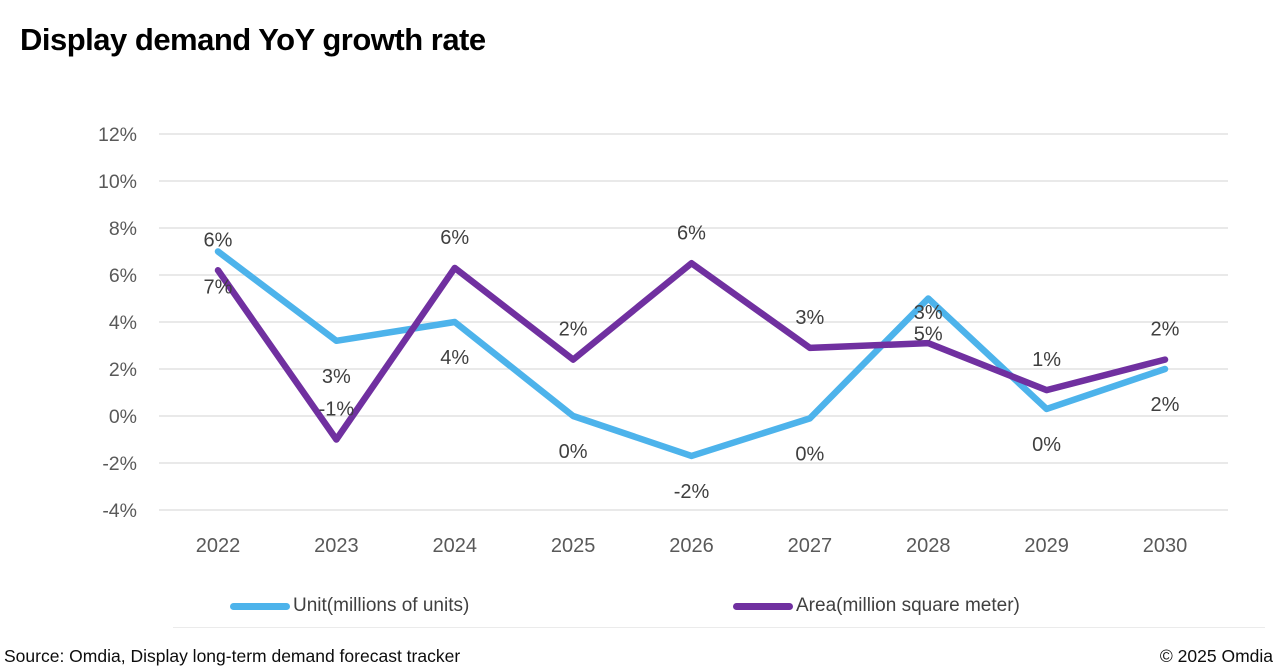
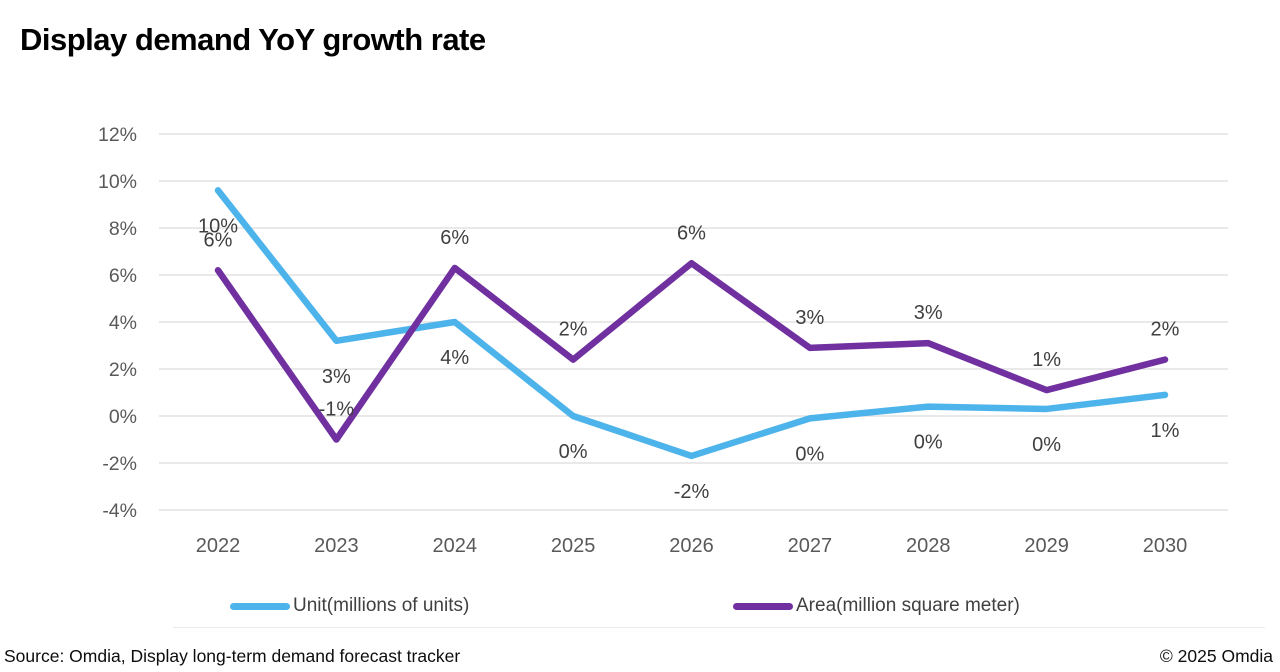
Unit(millions of units)/2022: 7% -> 10%
Unit(millions of units)/2028: 5% -> 0%
Unit(millions of units)/2030: 2% -> 1%
